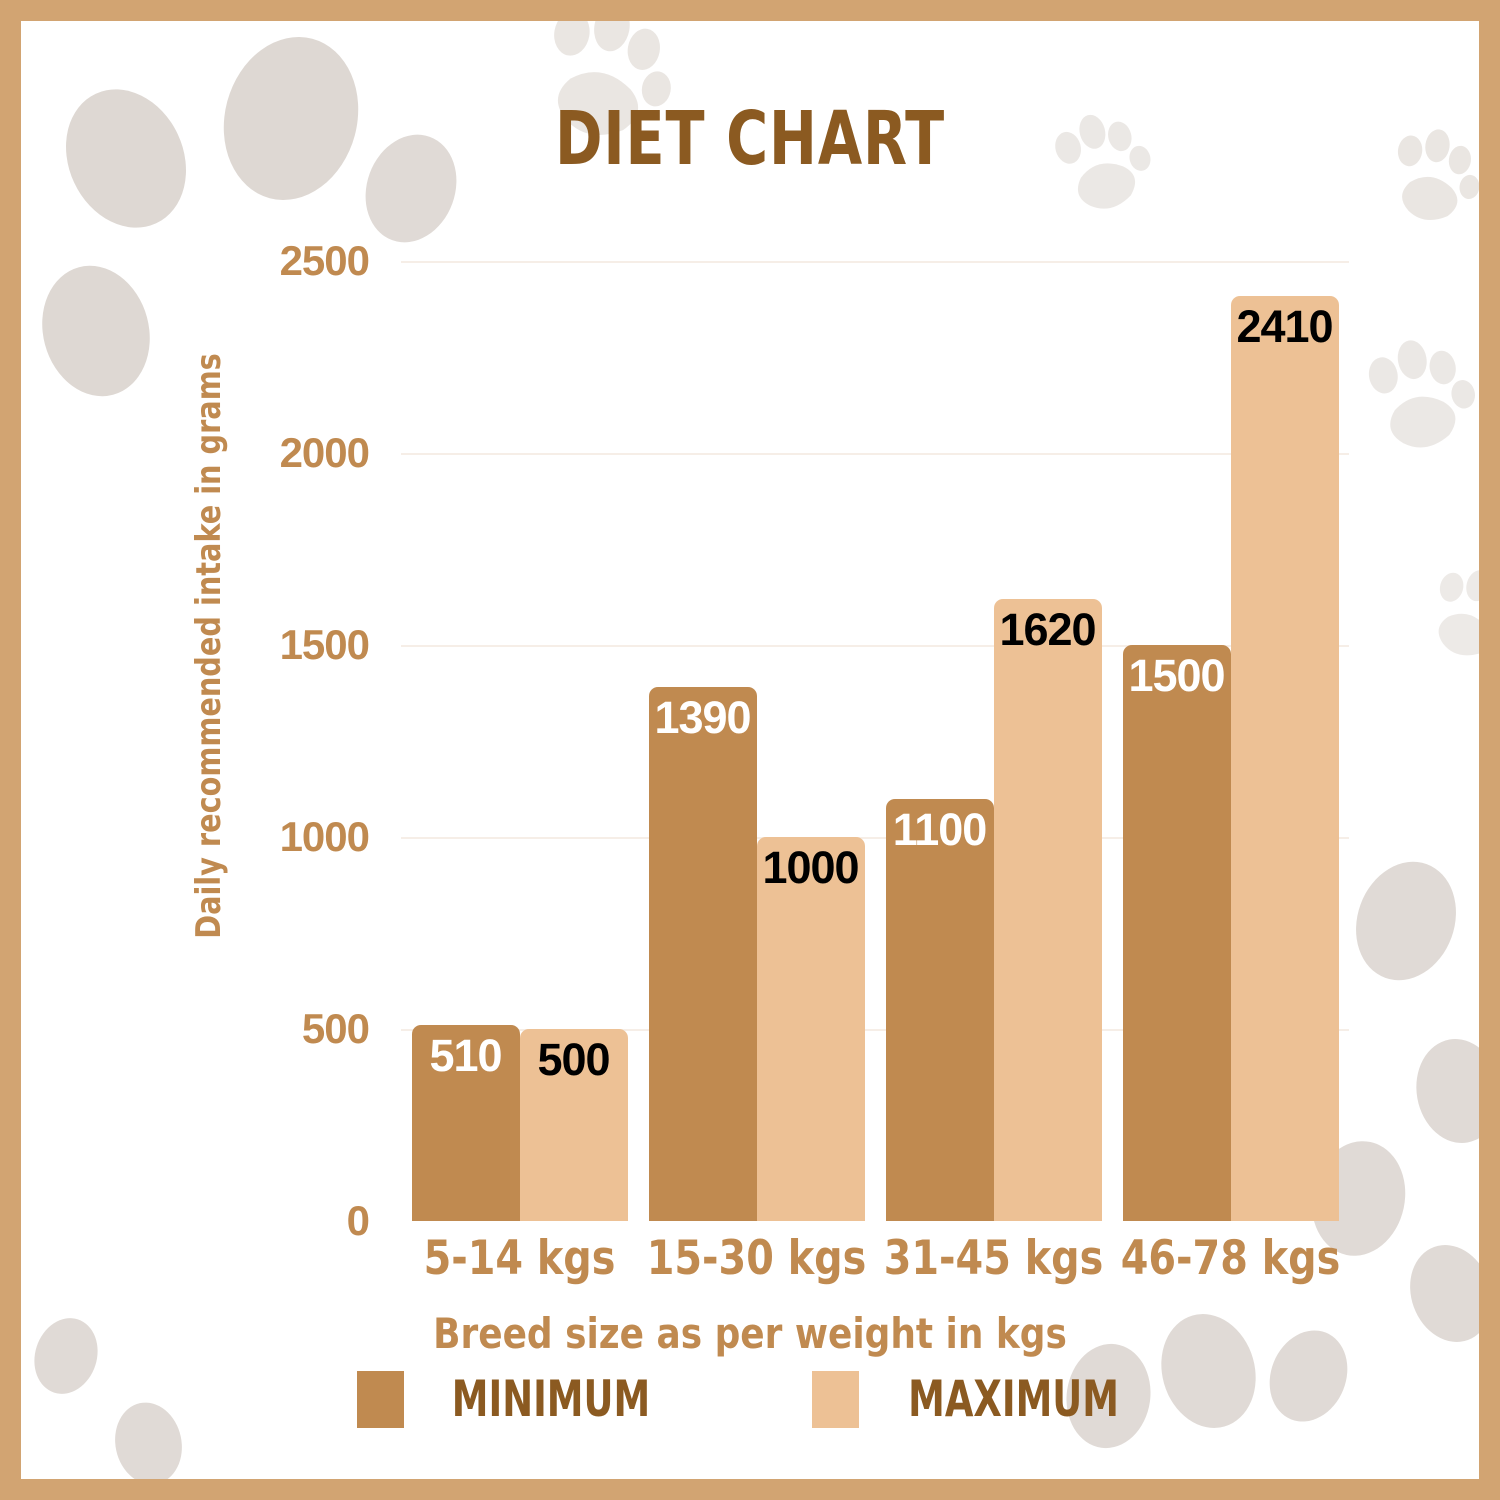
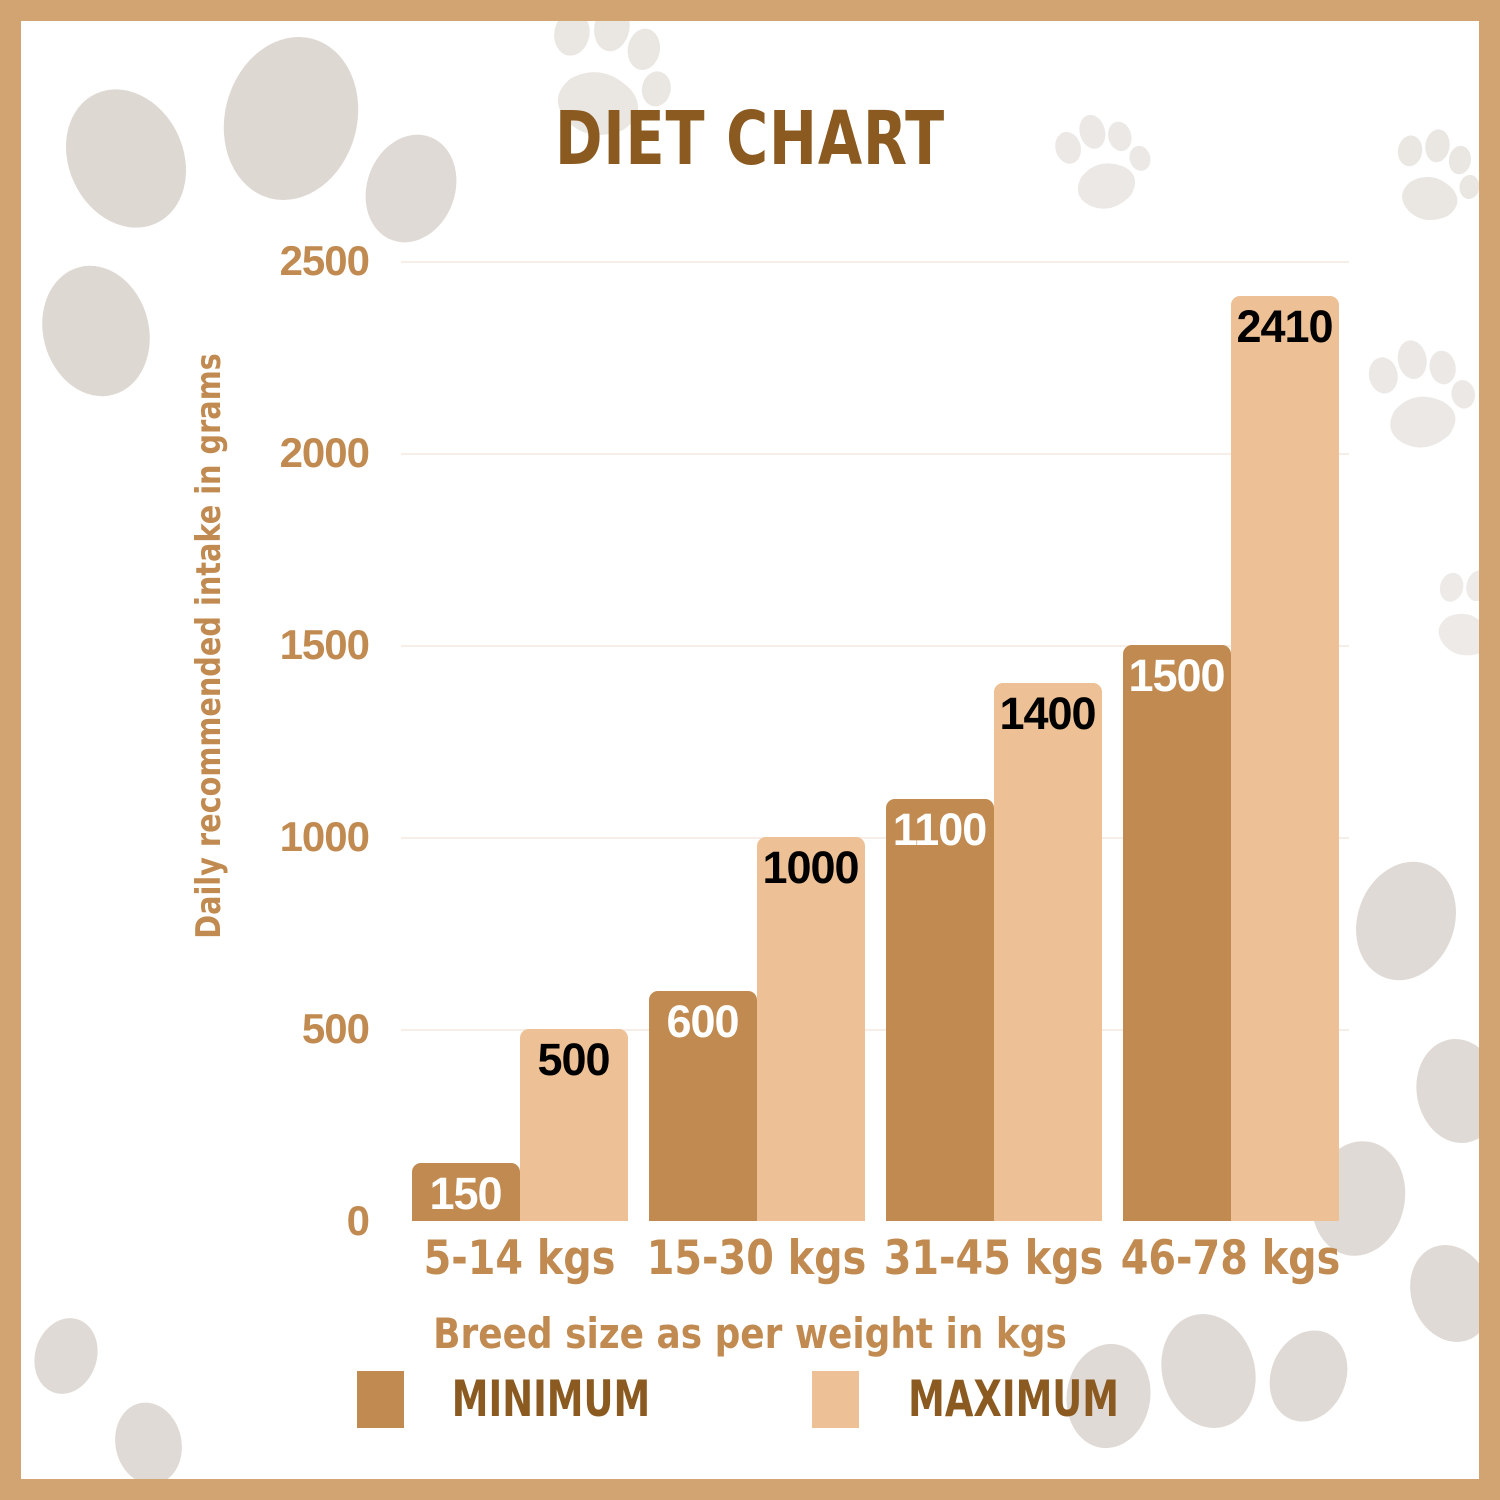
MINIMUM/5-14 kgs: 510 -> 150
MINIMUM/15-30 kgs: 1390 -> 600
MAXIMUM/31-45 kgs: 1620 -> 1400
